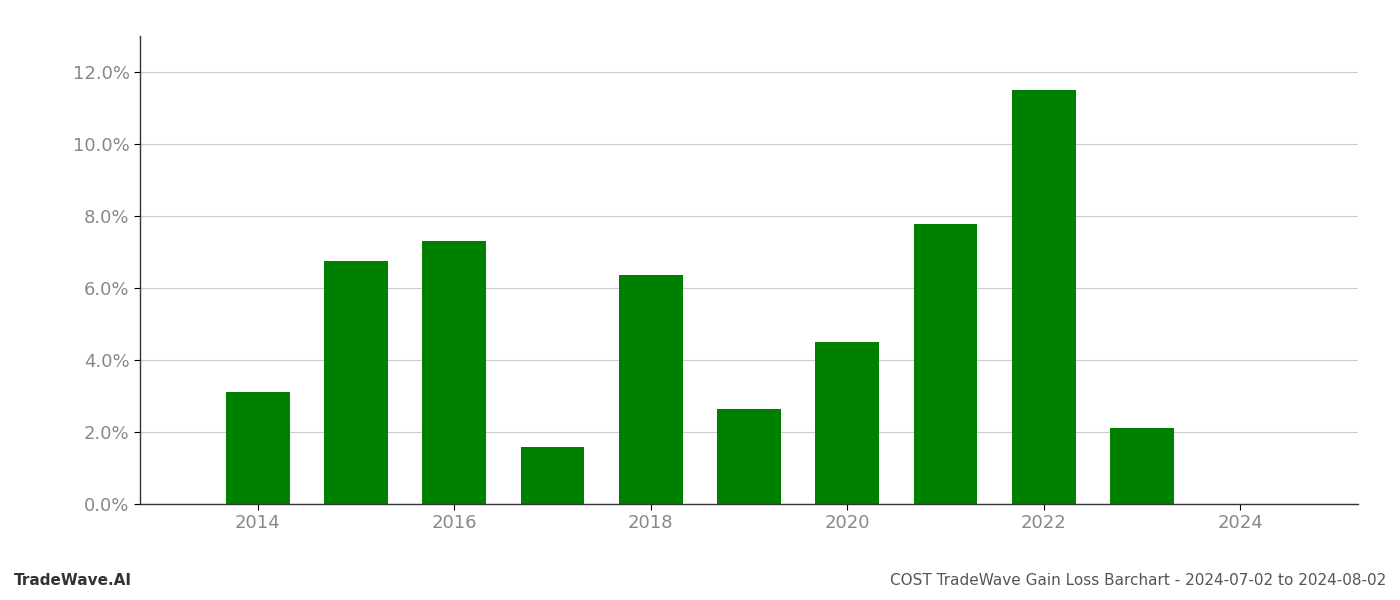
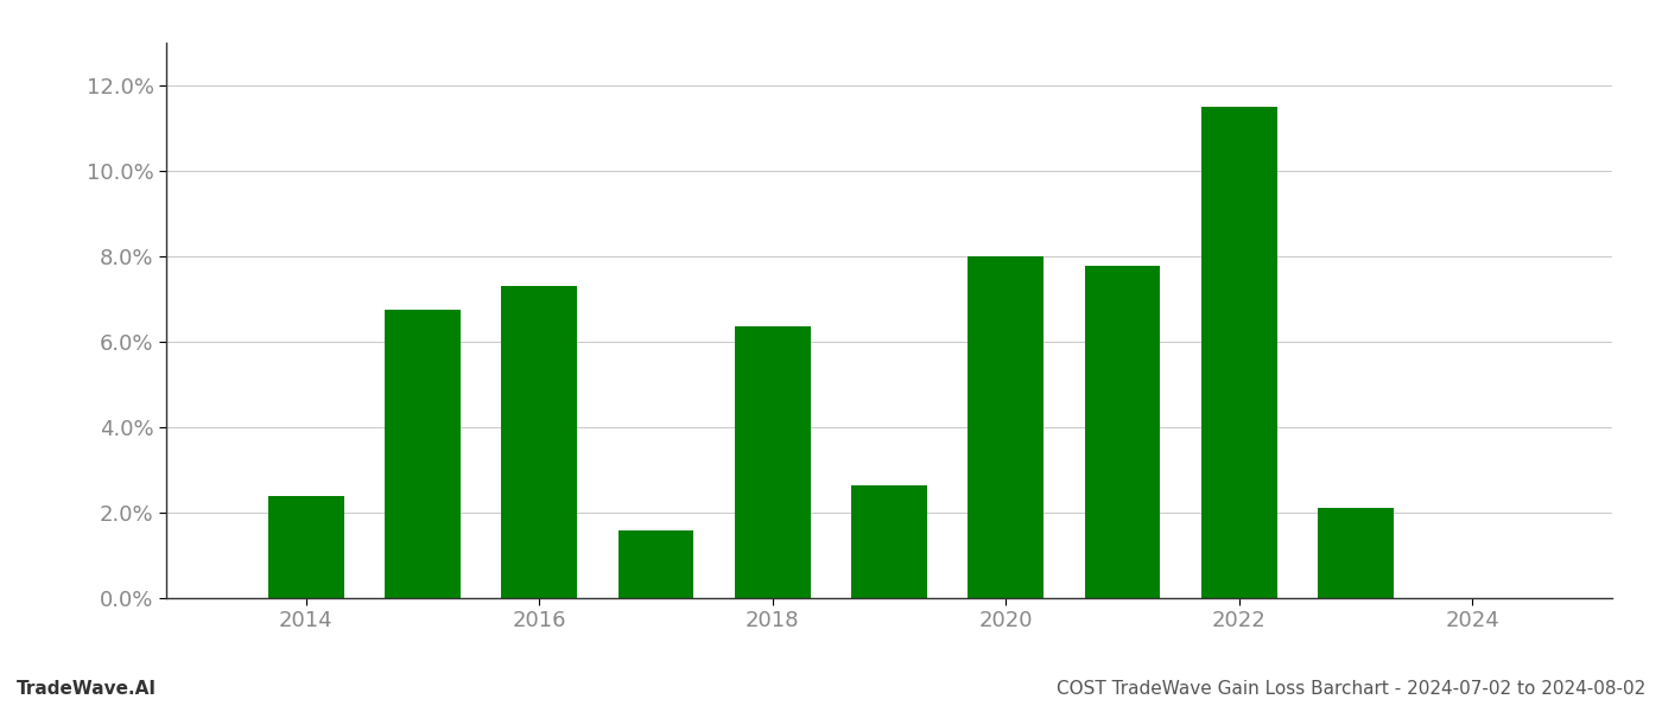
2014: 3.10% -> 2.38%
2020: 4.50% -> 8.00%
